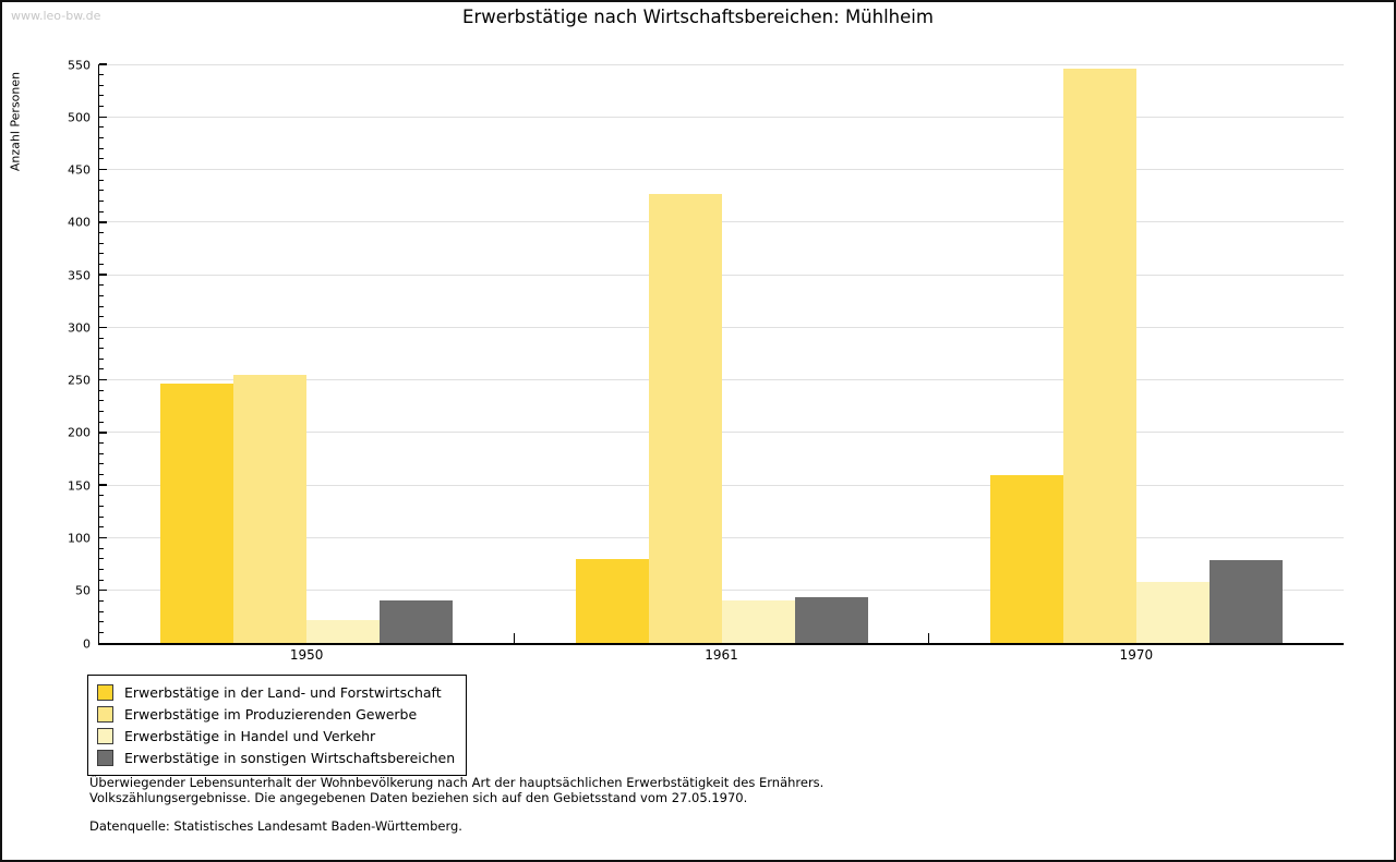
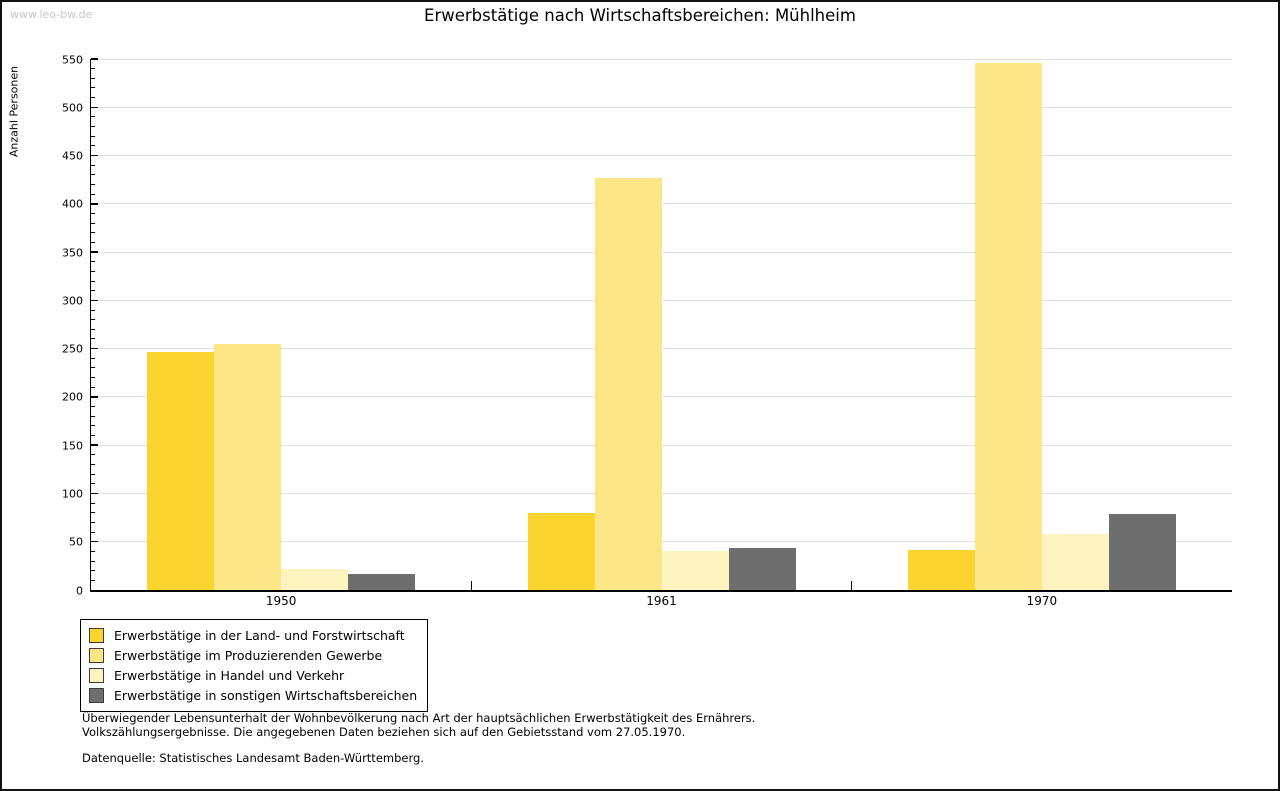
Erwerbstätige in sonstigen Wirtschaftsbereichen/1950: 40 -> 20
Erwerbstätige in der Land- und Forstwirtschaft/1970: 160 -> 40
